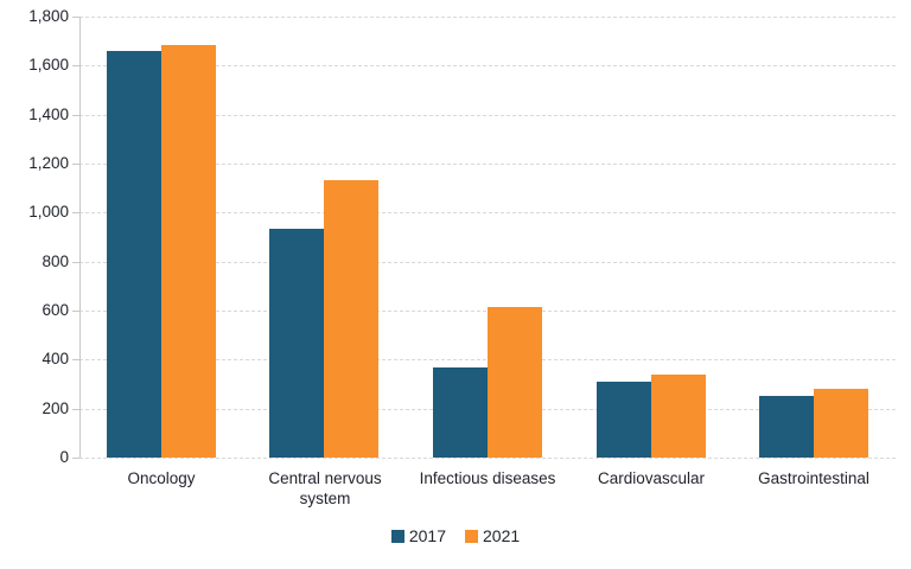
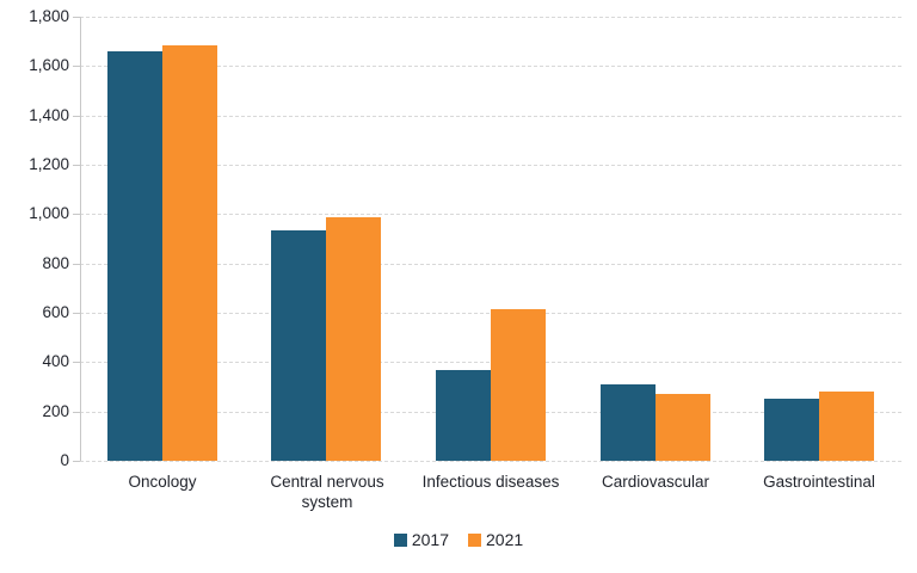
2021/Central nervous system: 1130 -> 980
2021/Cardiovascular: 340 -> 270
